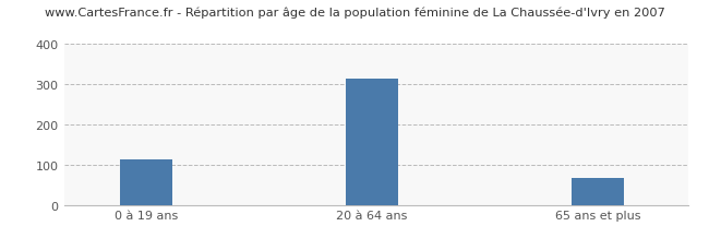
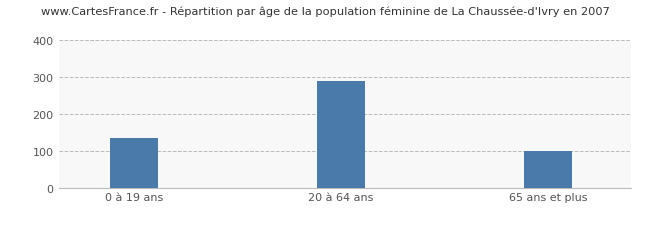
0 à 19 ans: 112 -> 135
20 à 64 ans: 315 -> 290
65 ans et plus: 68 -> 100
